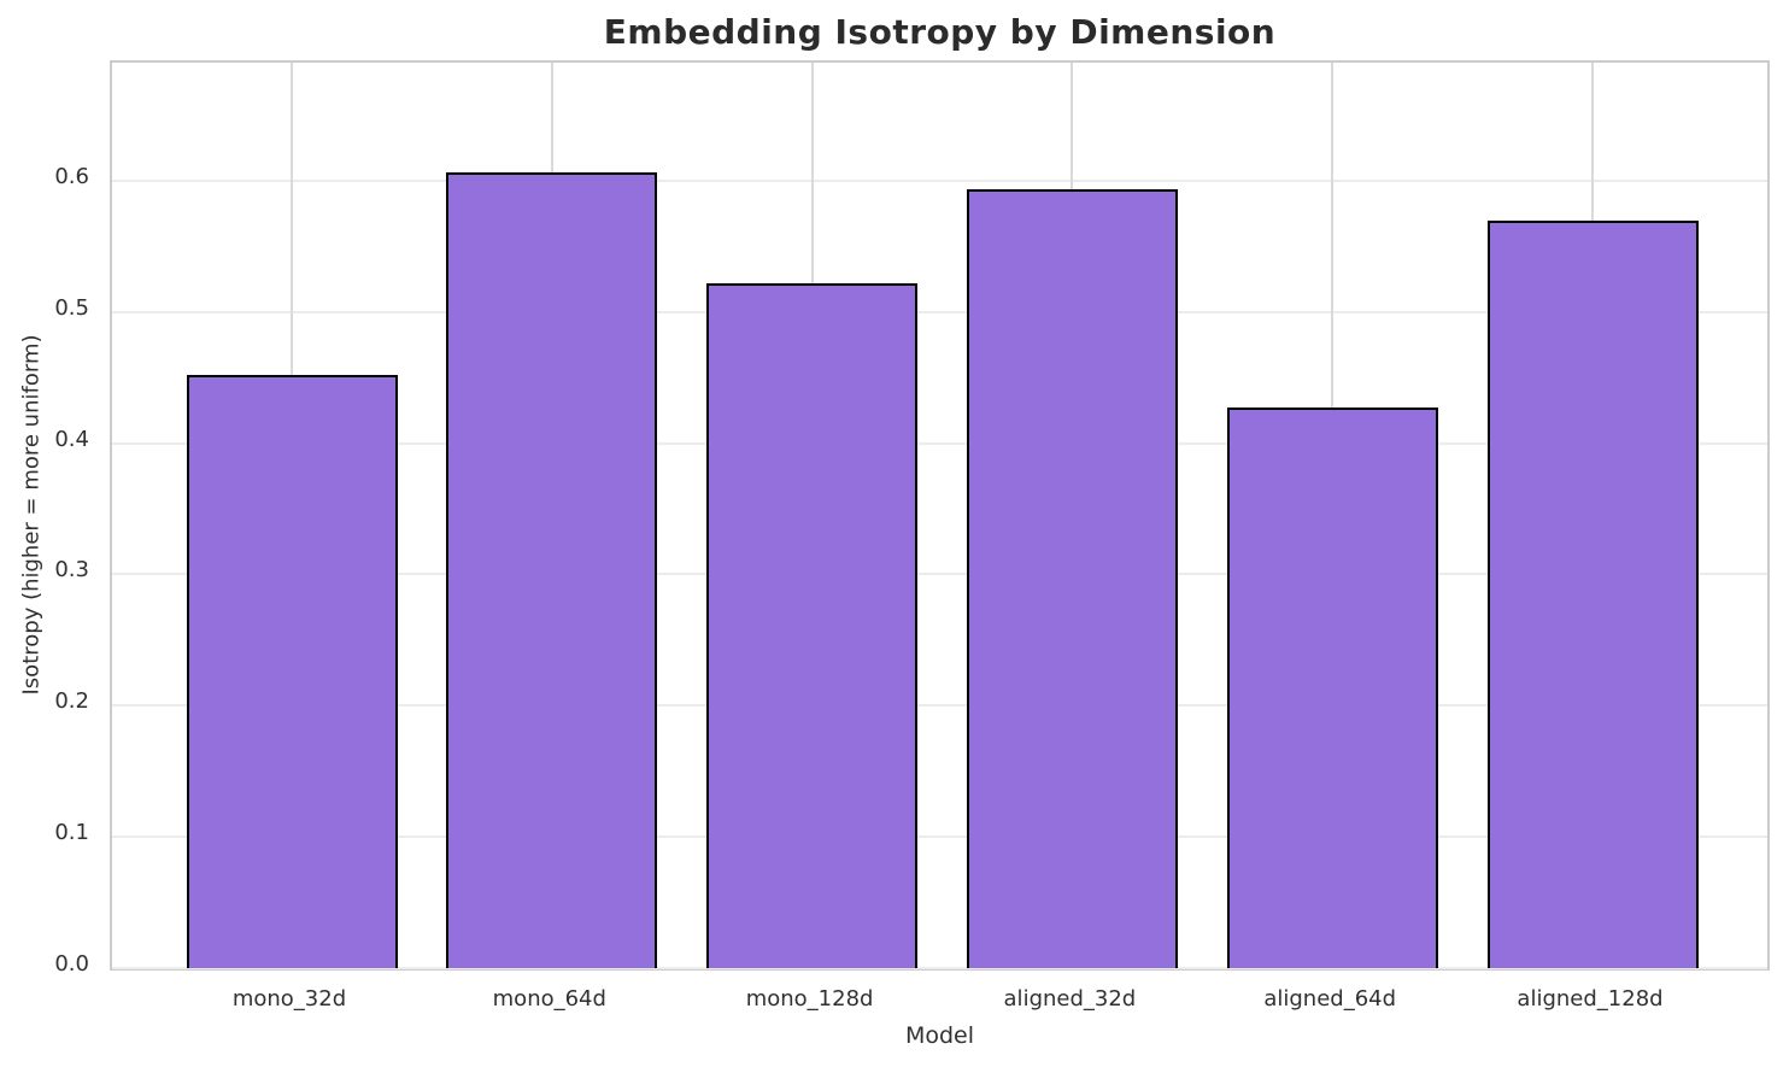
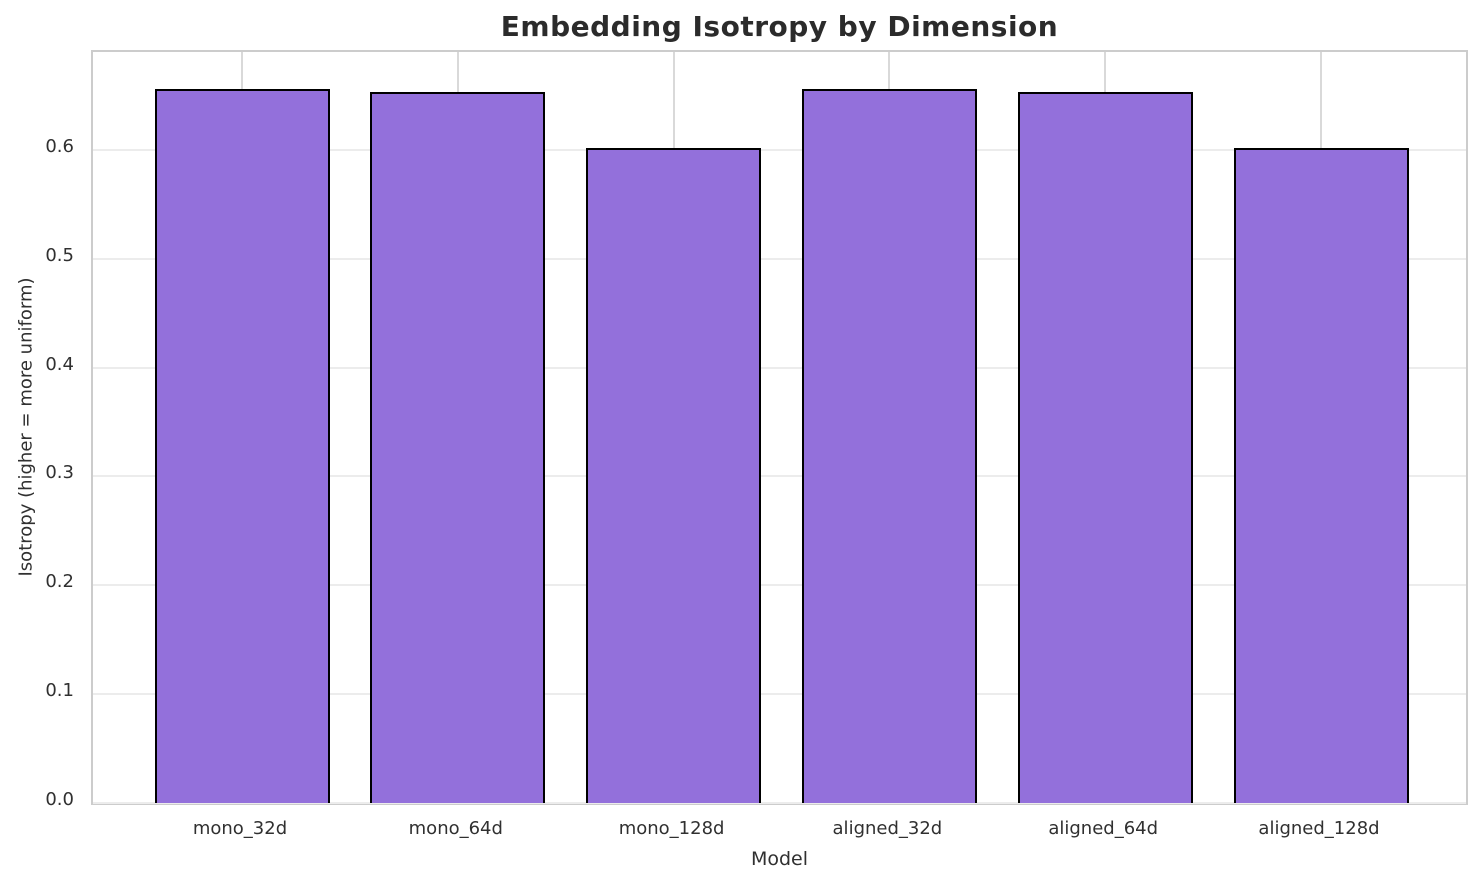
mono_32d: 0.452 -> 0.656
mono_64d: 0.606 -> 0.653
mono_128d: 0.522 -> 0.602
aligned_32d: 0.594 -> 0.656
aligned_64d: 0.427 -> 0.653
aligned_128d: 0.570 -> 0.602
